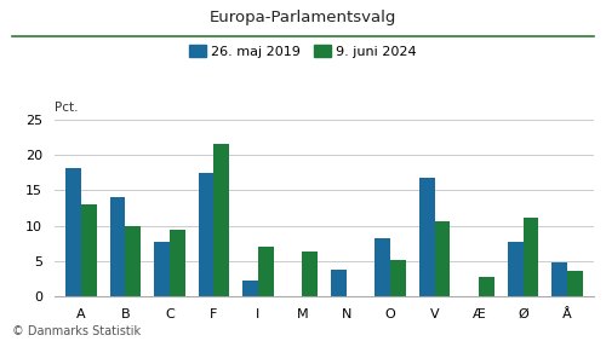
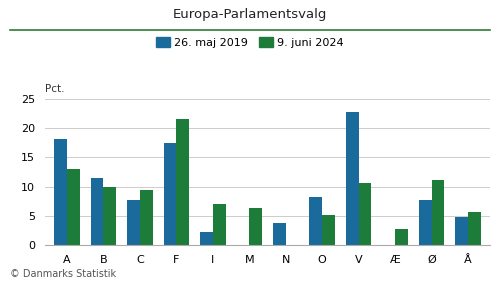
26. maj 2019/B: 14.0 -> 11.4
26. maj 2019/V: 16.8 -> 22.8
9. juni 2024/Å: 3.7 -> 5.6
